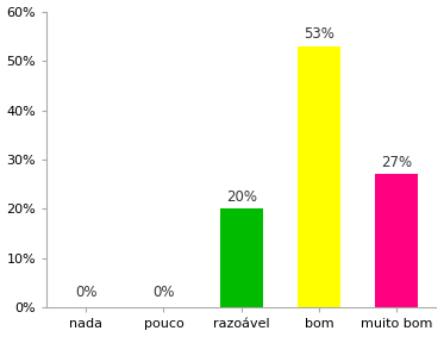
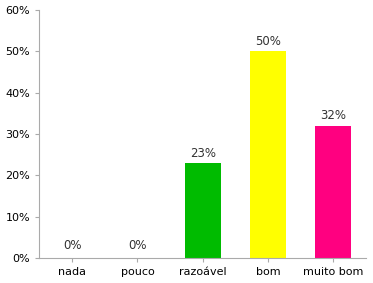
razoável: 20% -> 23%
bom: 53% -> 50%
muito bom: 27% -> 32%
